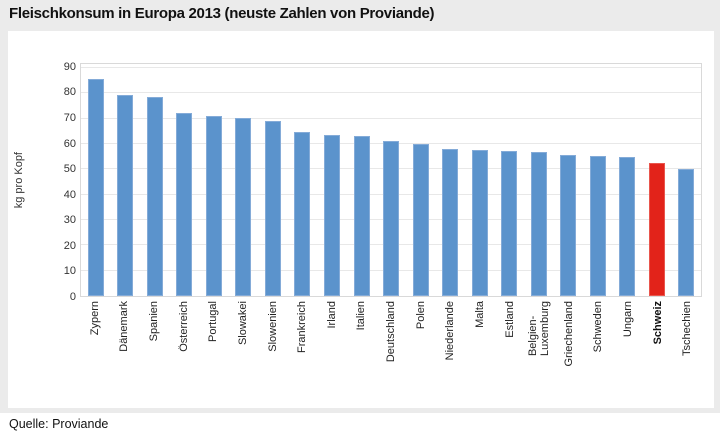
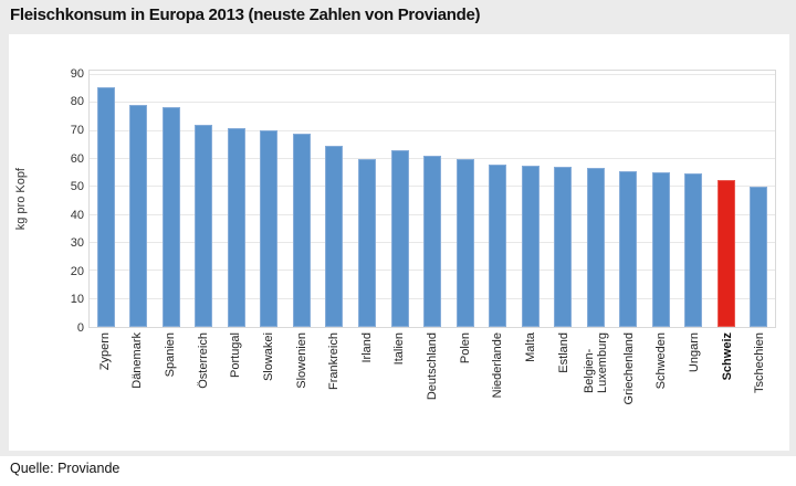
Irland: 64 -> 60
